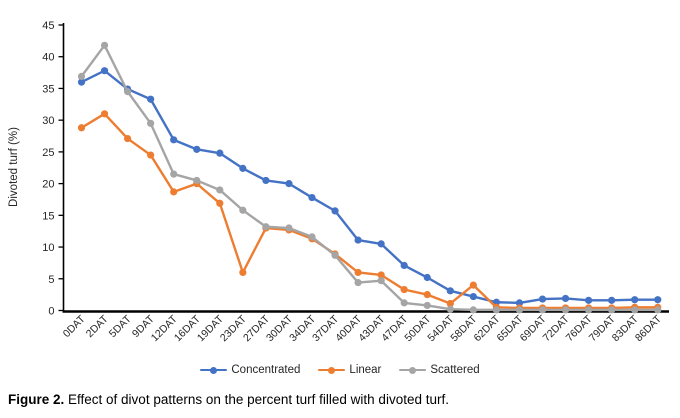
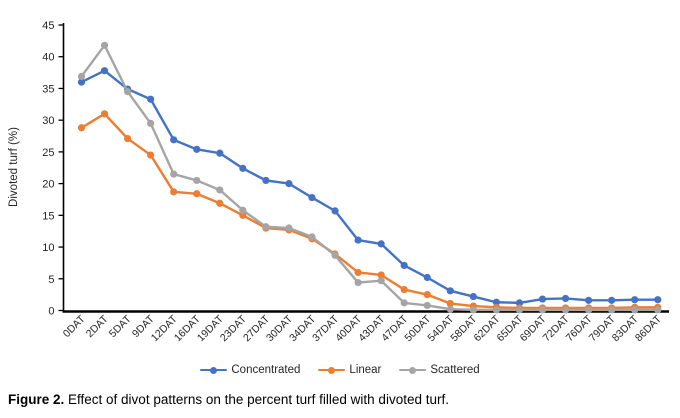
Linear/16DAT: 20 -> 18
Linear/23DAT: 6 -> 15
Linear/58DAT: 4 -> 1
